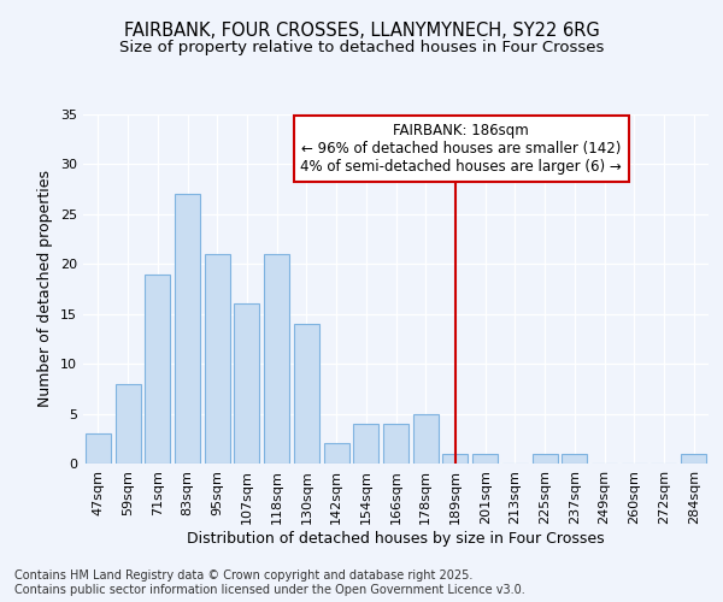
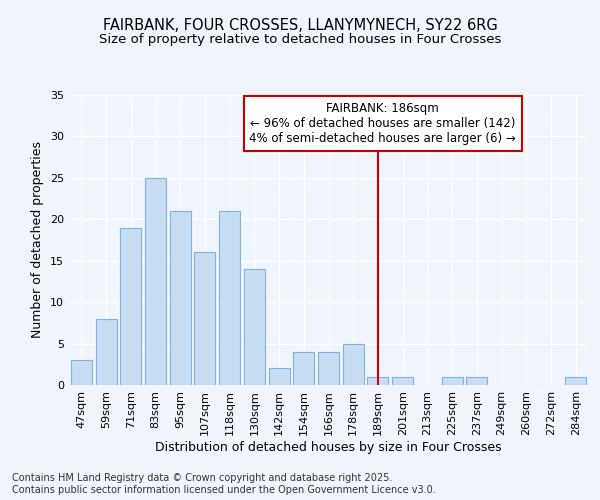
83sqm: 27 -> 25
